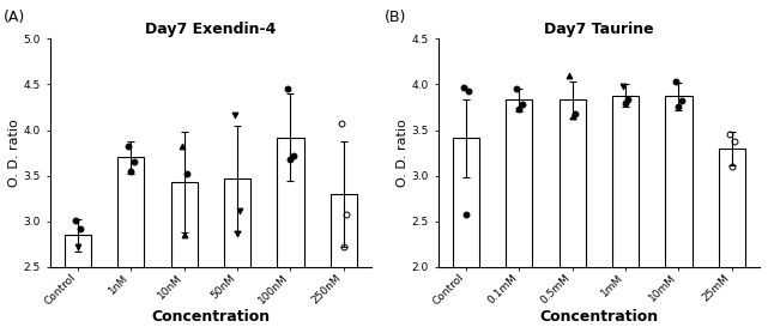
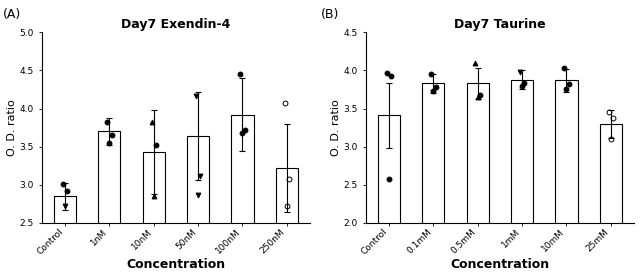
Day7 Exendin-4/50nM: 3.47 -> 3.64
Day7 Exendin-4/250nM: 3.30 -> 3.22
